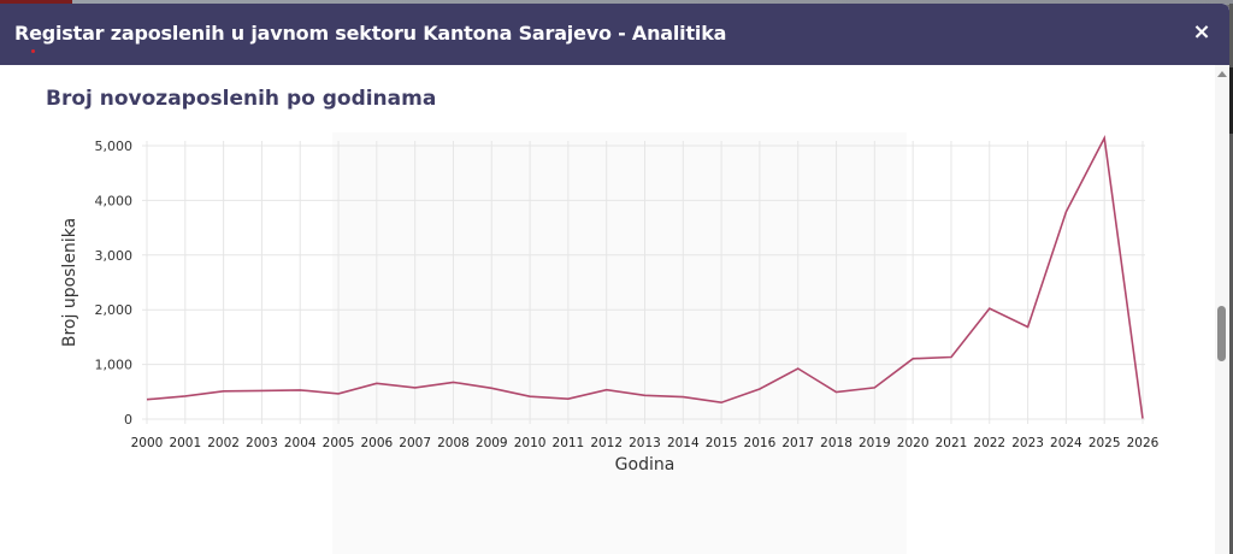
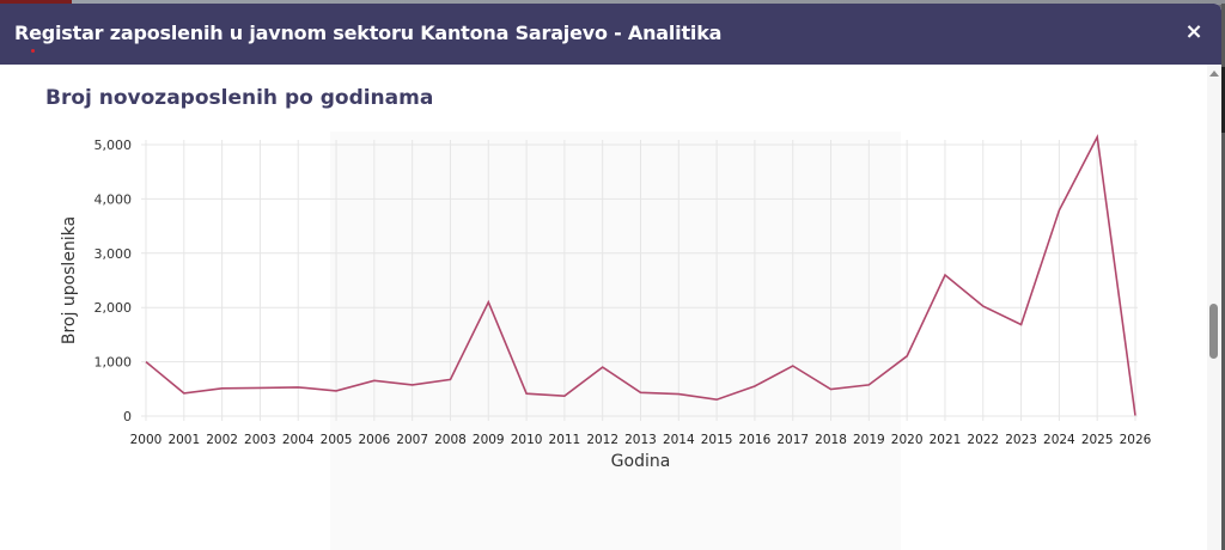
2000: 400 -> 1000
2009: 600 -> 2100
2012: 500 -> 900
2021: 1100 -> 2600
